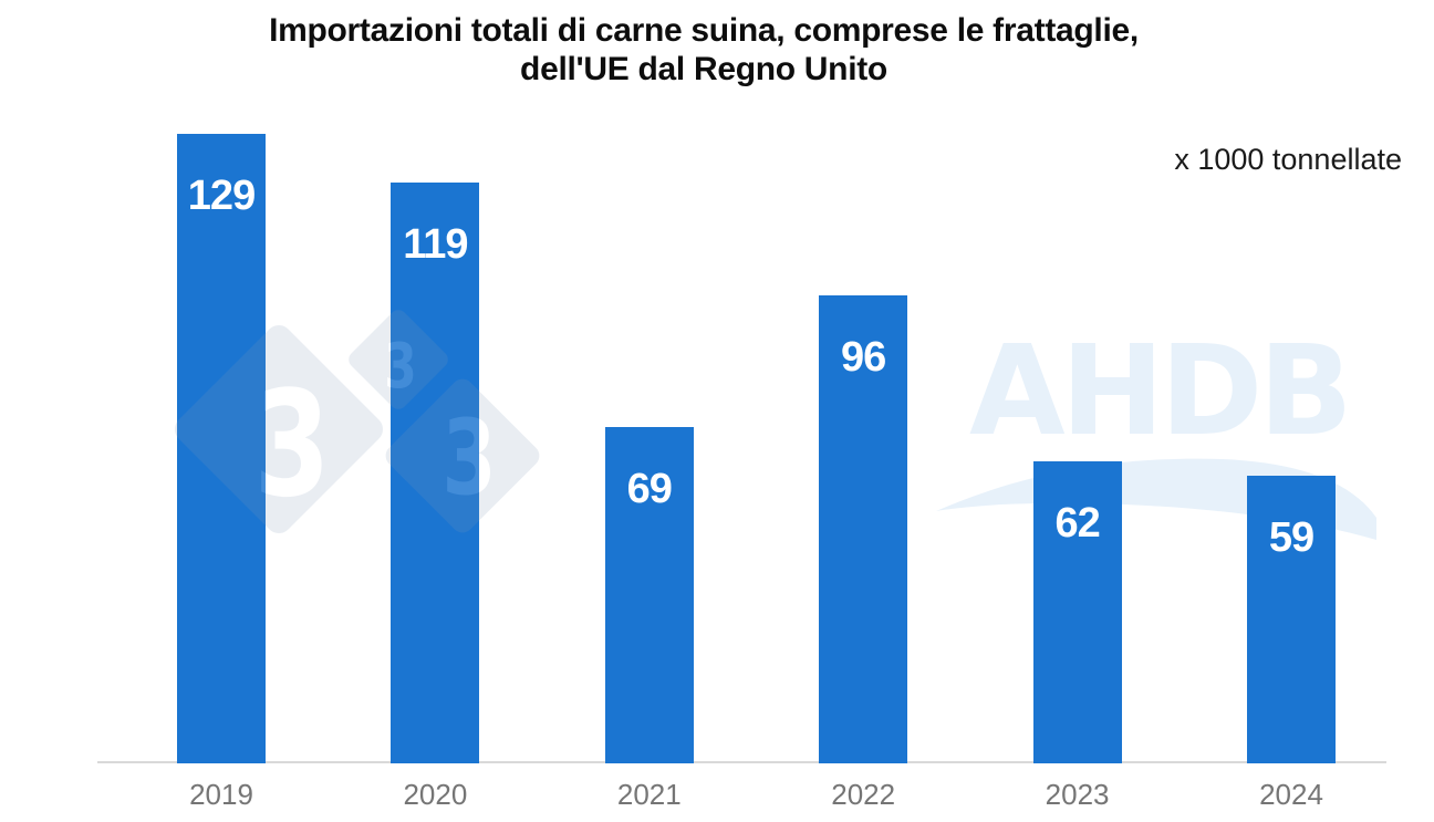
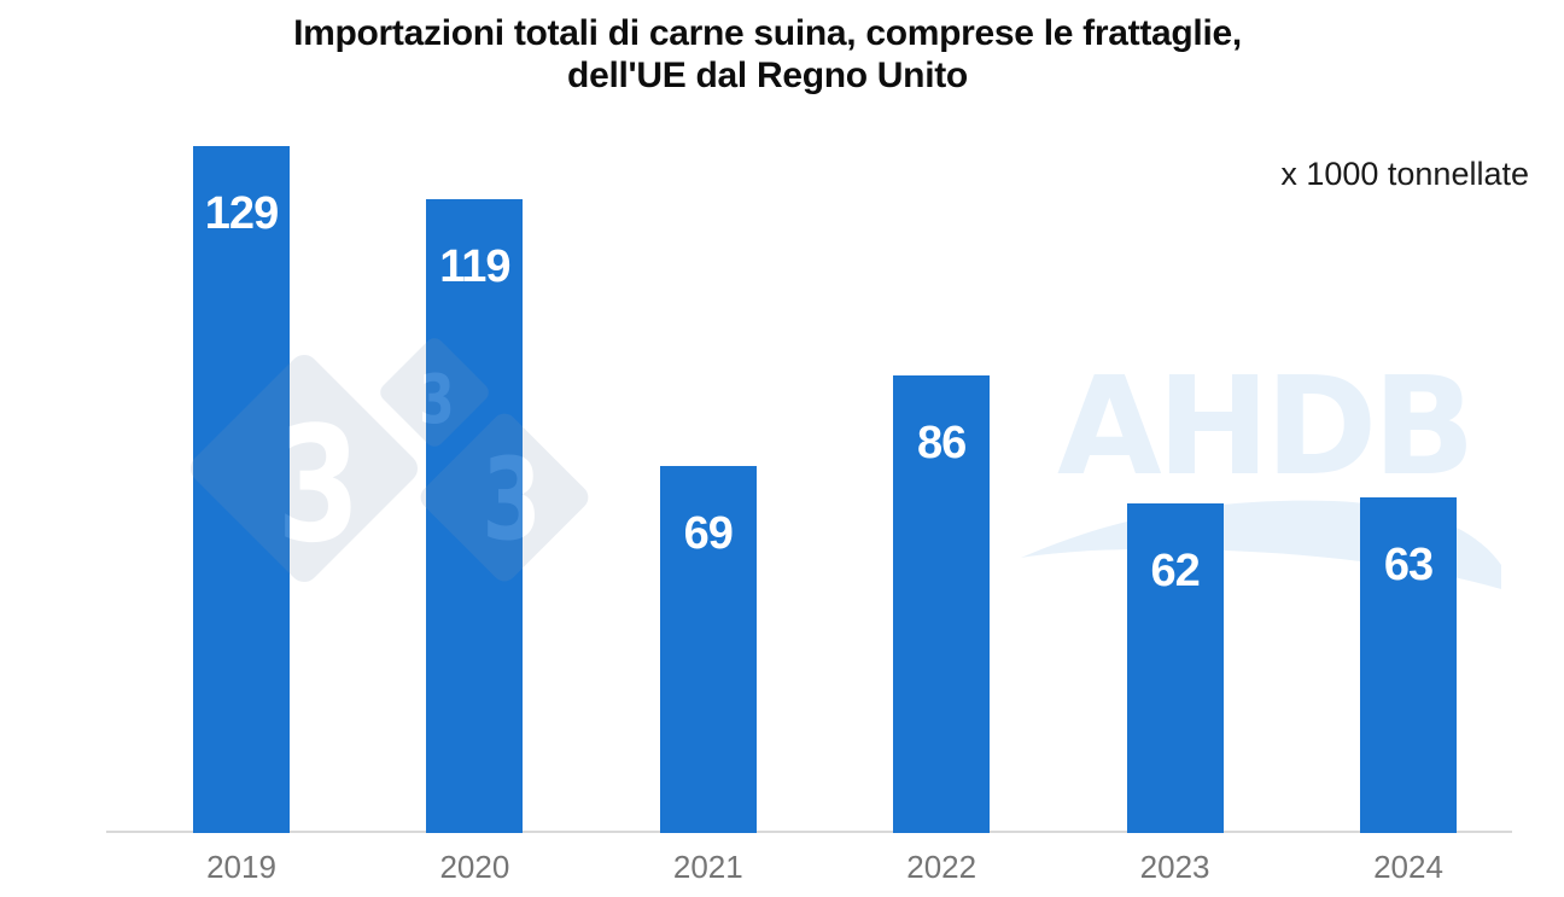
2022: 96 -> 86
2024: 59 -> 63
